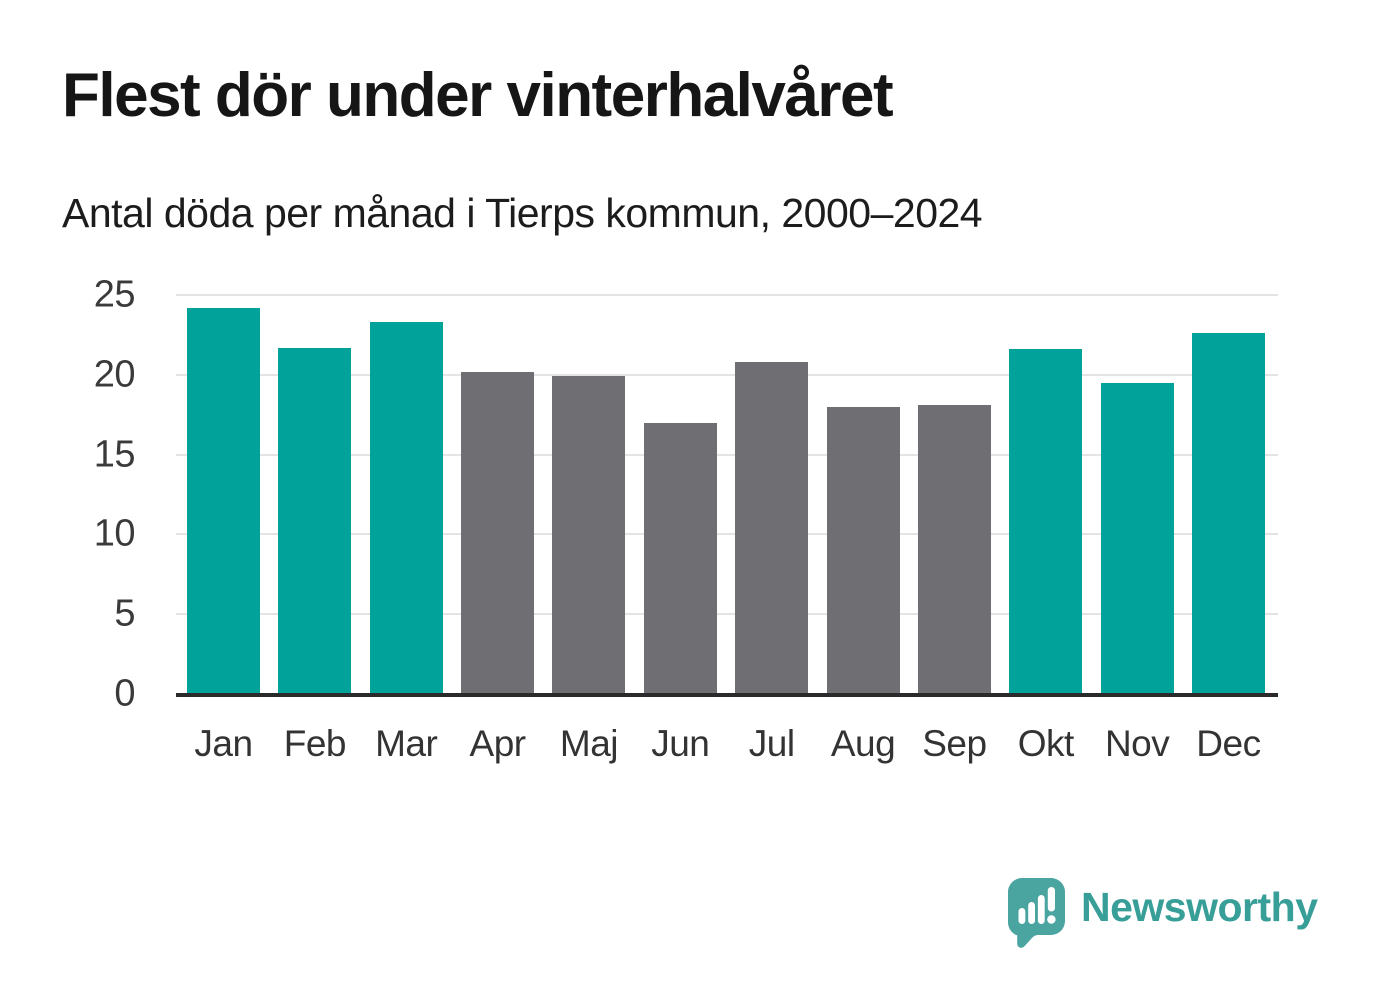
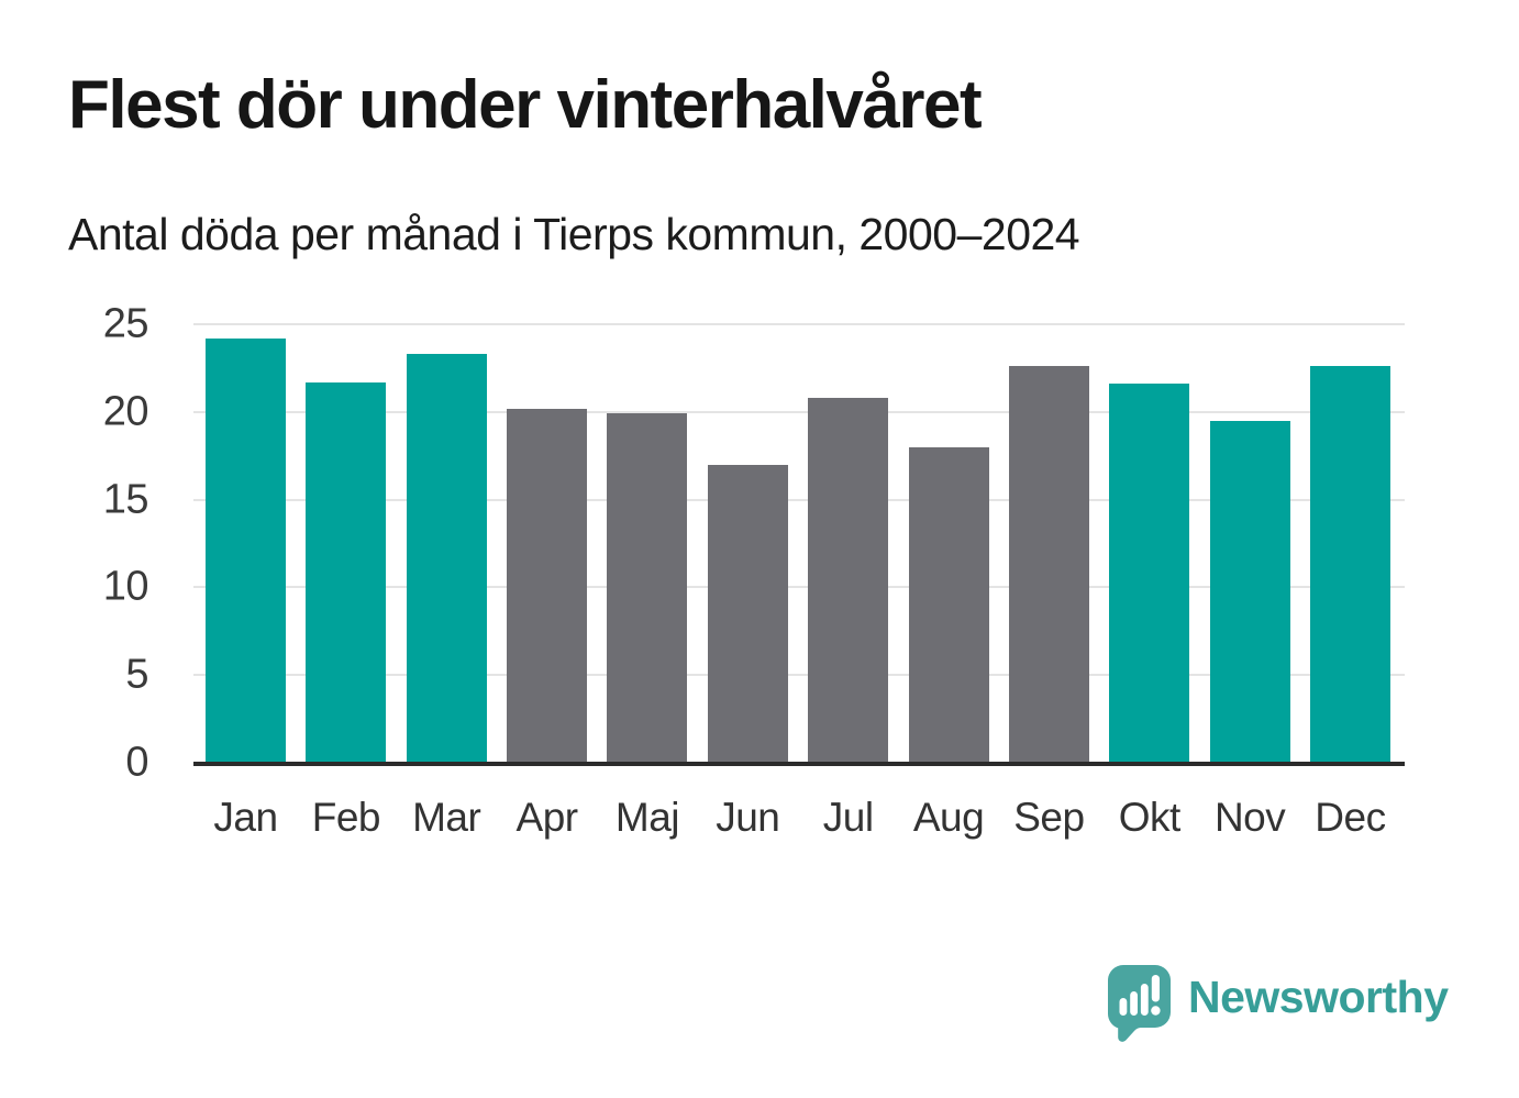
Sep: 18.1 -> 22.6
